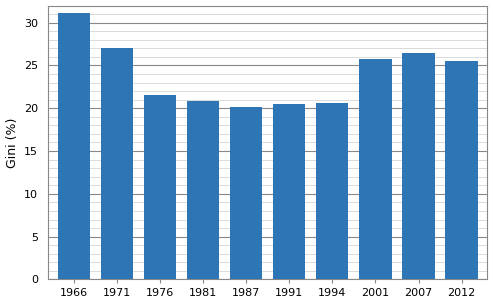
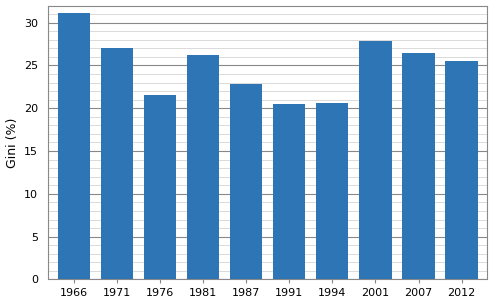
1981: 20.9 -> 26.2
1987: 20.2 -> 22.8
2001: 25.7 -> 27.8
